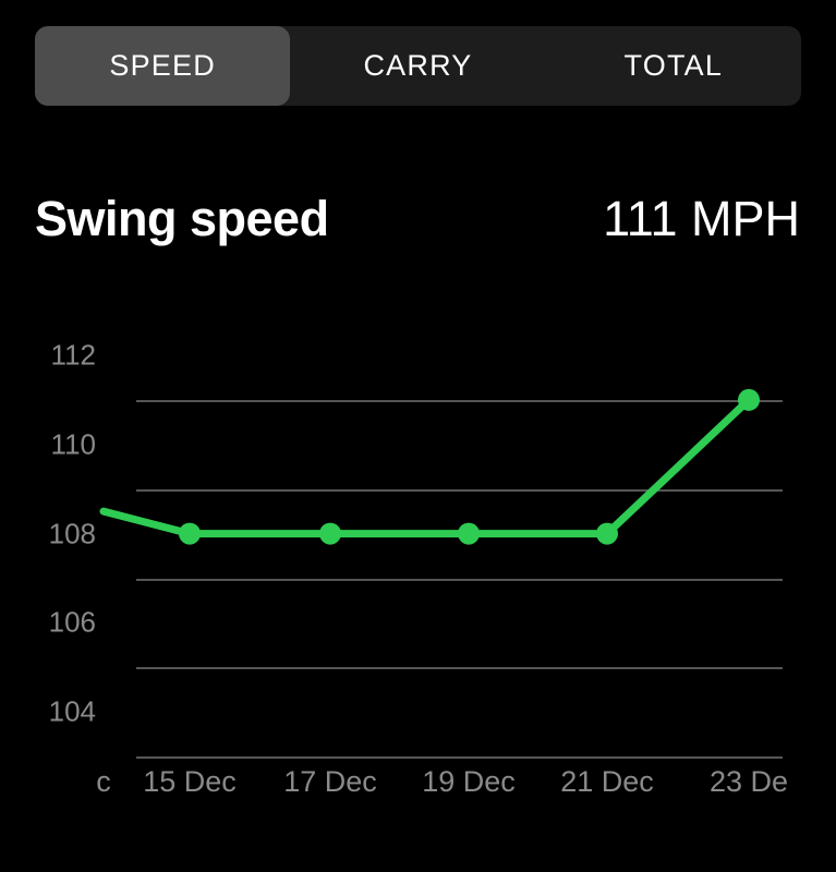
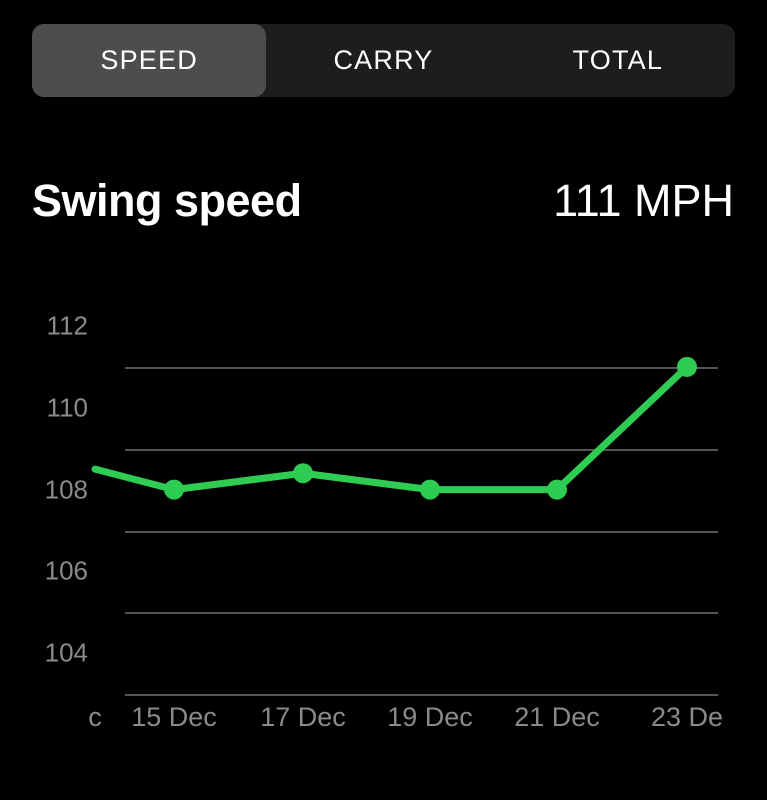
17 Dec: 108.0 -> 108.4
